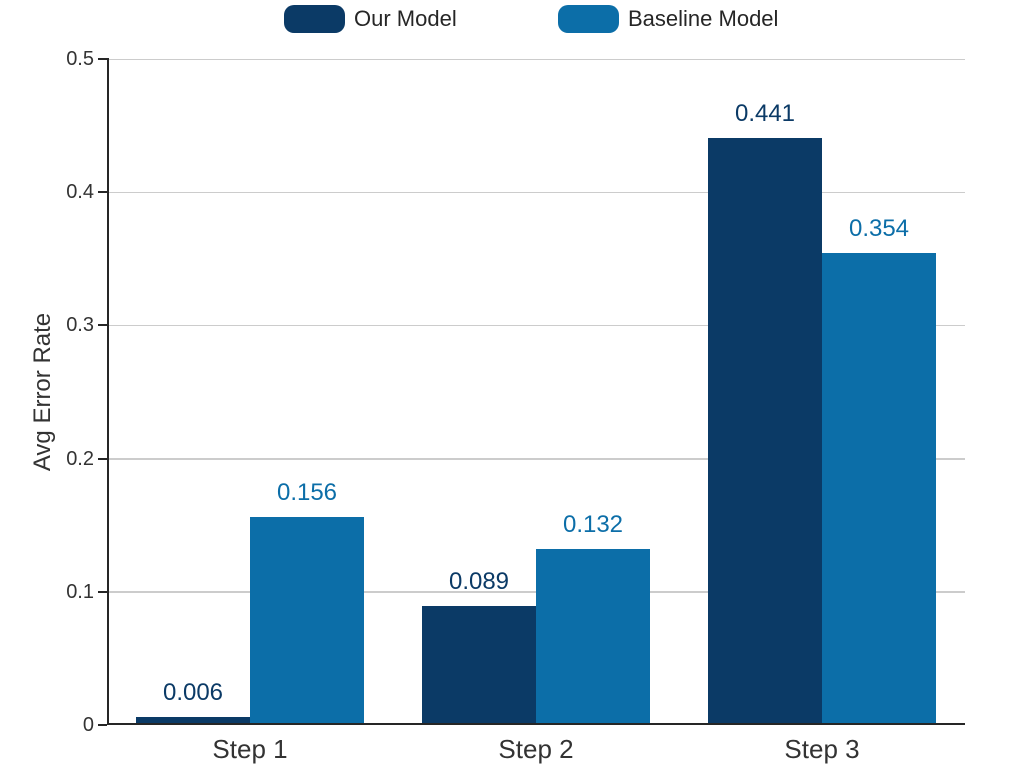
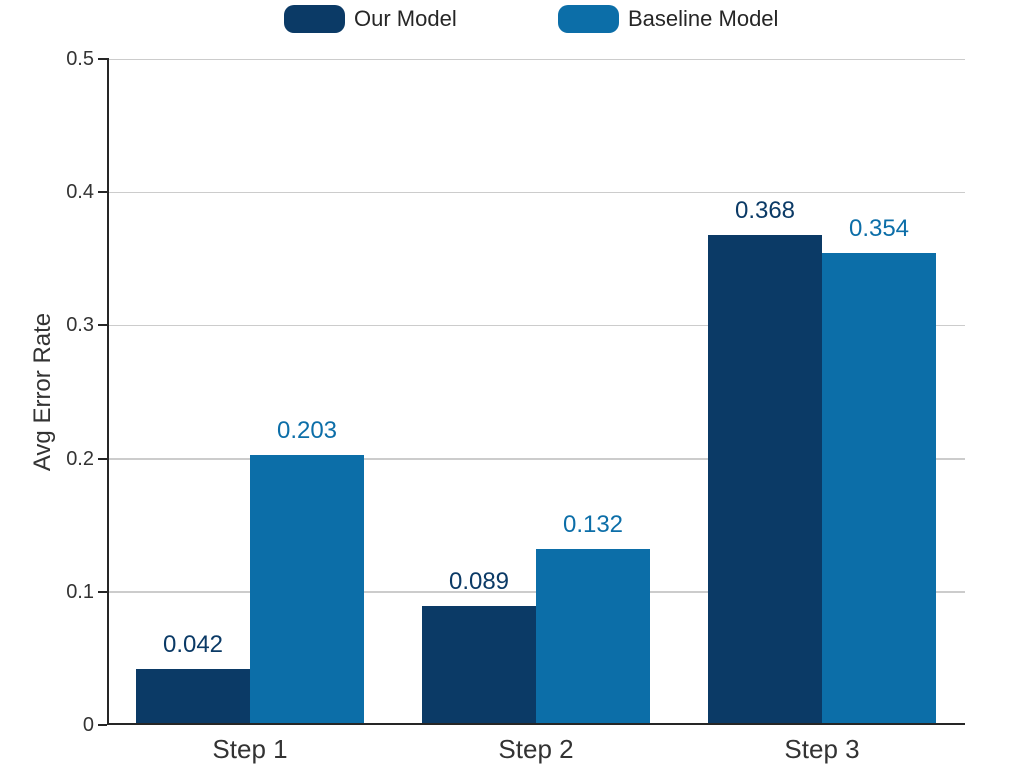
Our Model/Step 1: 0.006 -> 0.042
Baseline Model/Step 1: 0.156 -> 0.203
Our Model/Step 3: 0.441 -> 0.368
